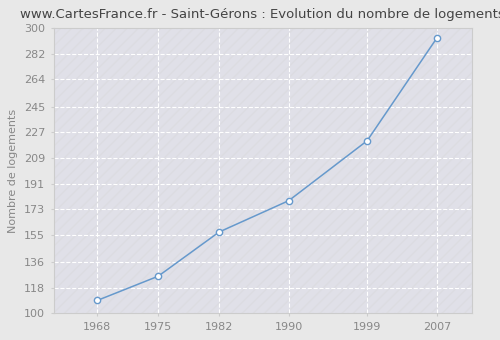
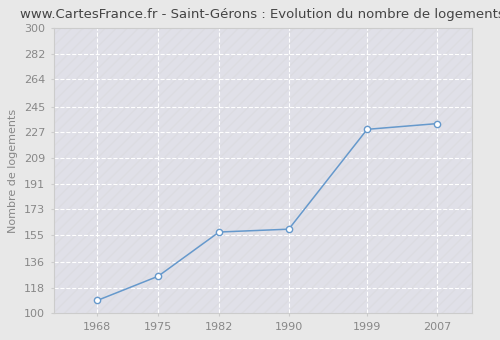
1990: 179 -> 159
1999: 221 -> 229
2007: 293 -> 233
